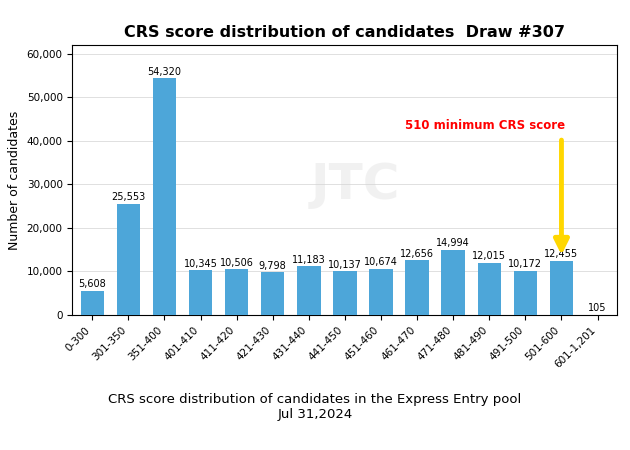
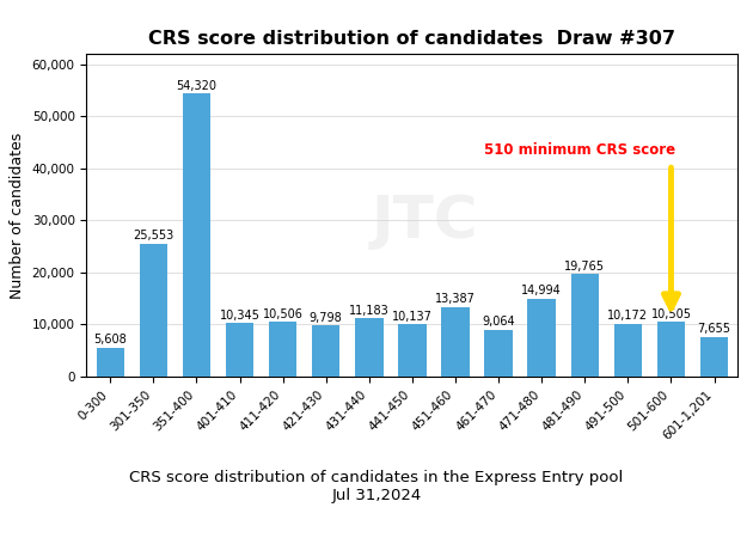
451-460: 10,674 -> 13,387
461-470: 12,656 -> 9,064
481-490: 12,015 -> 19,765
501-600: 12,455 -> 10,505
601-1,201: 105 -> 7,655
